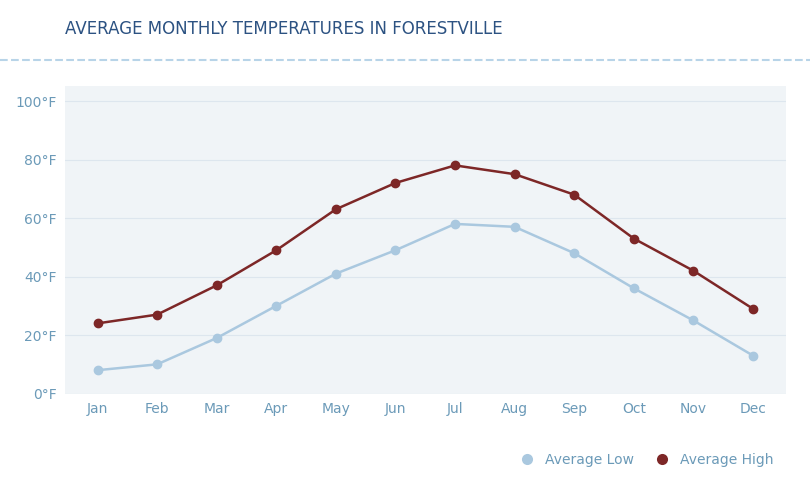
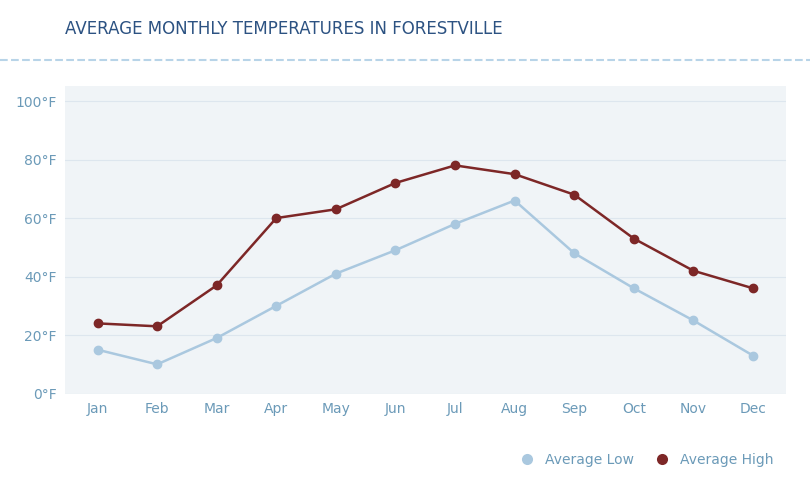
Average Low/Jan: 8°F -> 15°F
Average High/Feb: 27°F -> 23°F
Average High/Apr: 49°F -> 60°F
Average Low/Aug: 57°F -> 66°F
Average High/Dec: 29°F -> 36°F
